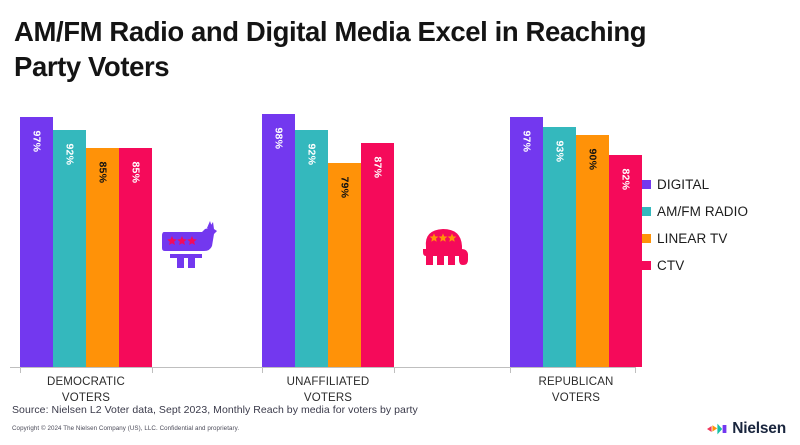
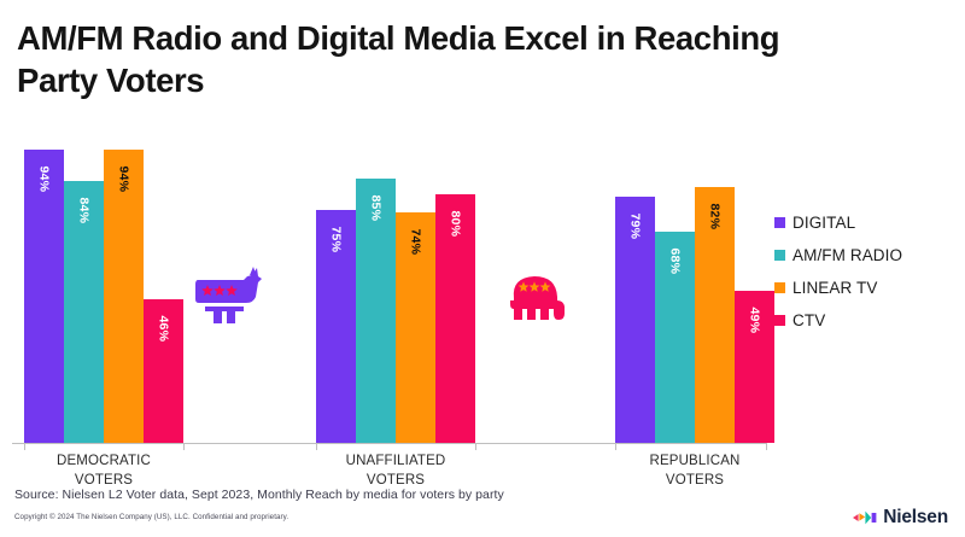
DIGITAL/DEMOCRATIC VOTERS: 97% -> 94%
AM/FM RADIO/DEMOCRATIC VOTERS: 92% -> 84%
LINEAR TV/DEMOCRATIC VOTERS: 85% -> 94%
CTV/DEMOCRATIC VOTERS: 85% -> 46%
DIGITAL/UNAFFILIATED VOTERS: 98% -> 75%
AM/FM RADIO/UNAFFILIATED VOTERS: 92% -> 85%
LINEAR TV/UNAFFILIATED VOTERS: 79% -> 74%
CTV/UNAFFILIATED VOTERS: 87% -> 80%
DIGITAL/REPUBLICAN VOTERS: 97% -> 79%
AM/FM RADIO/REPUBLICAN VOTERS: 93% -> 68%
LINEAR TV/REPUBLICAN VOTERS: 90% -> 82%
CTV/REPUBLICAN VOTERS: 82% -> 49%
